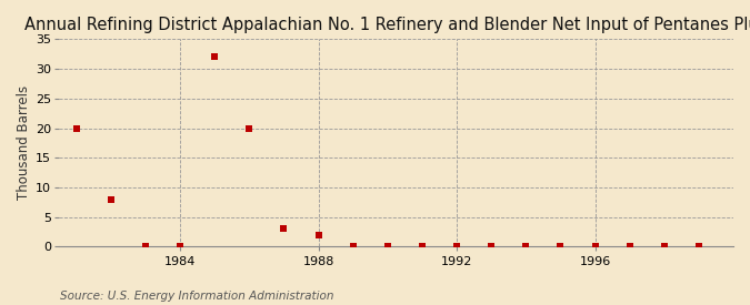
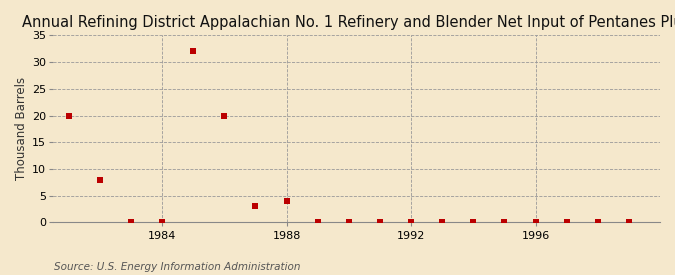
1988: 2 -> 4
